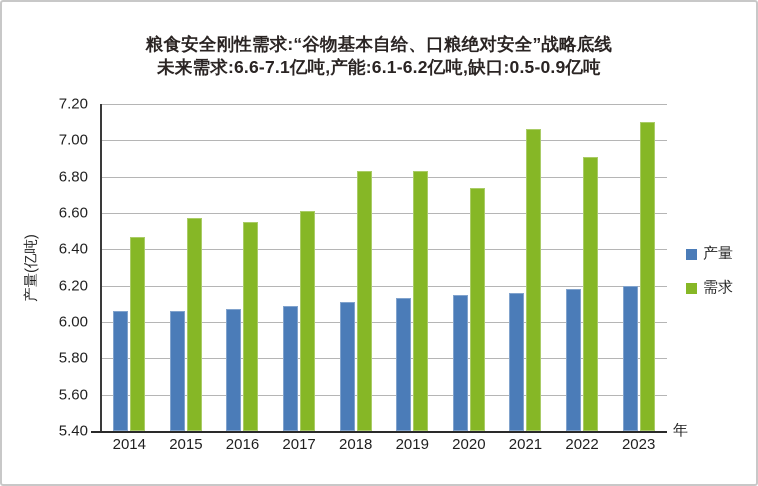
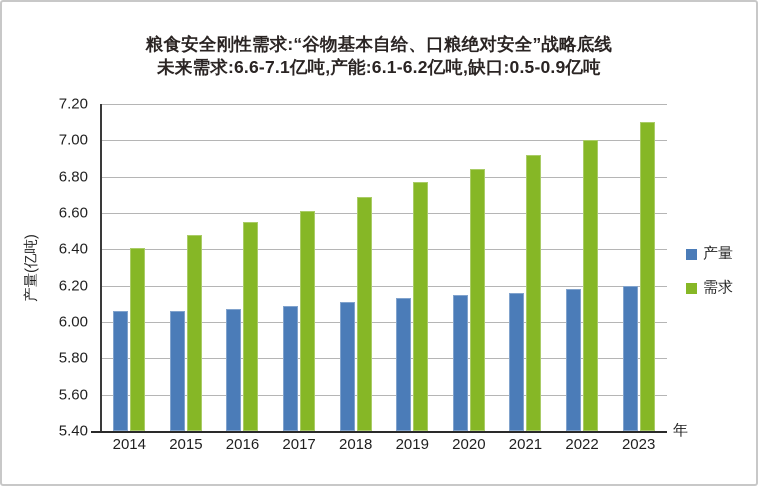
需求/2014: 6.47 -> 6.41
需求/2015: 6.57 -> 6.48
需求/2018: 6.83 -> 6.69
需求/2019: 6.83 -> 6.77
需求/2020: 6.74 -> 6.84
需求/2021: 7.06 -> 6.92
需求/2022: 6.91 -> 7.00
